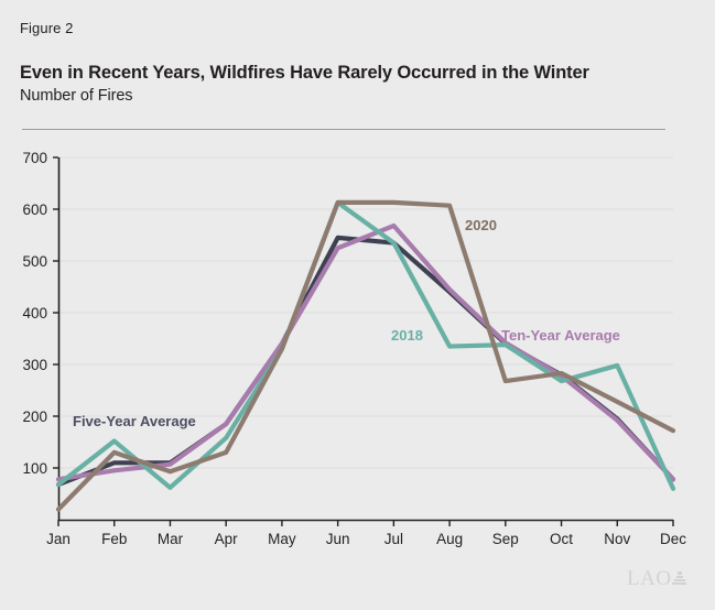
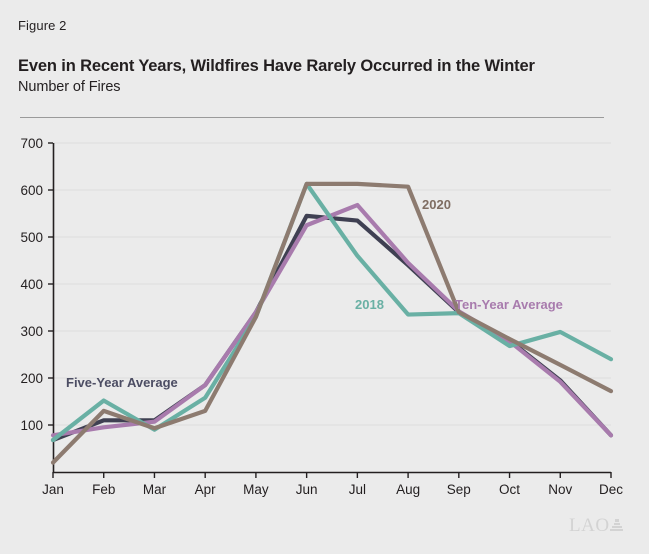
2018/Mar: 60 -> 90
2018/Jul: 540 -> 460
2020/Sep: 270 -> 340
2018/Dec: 60 -> 240
